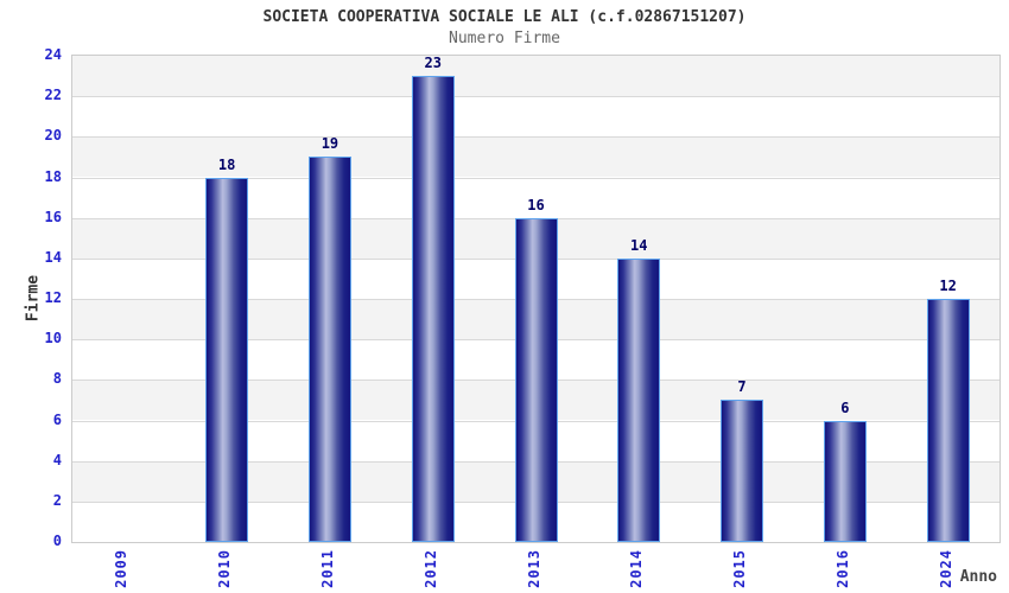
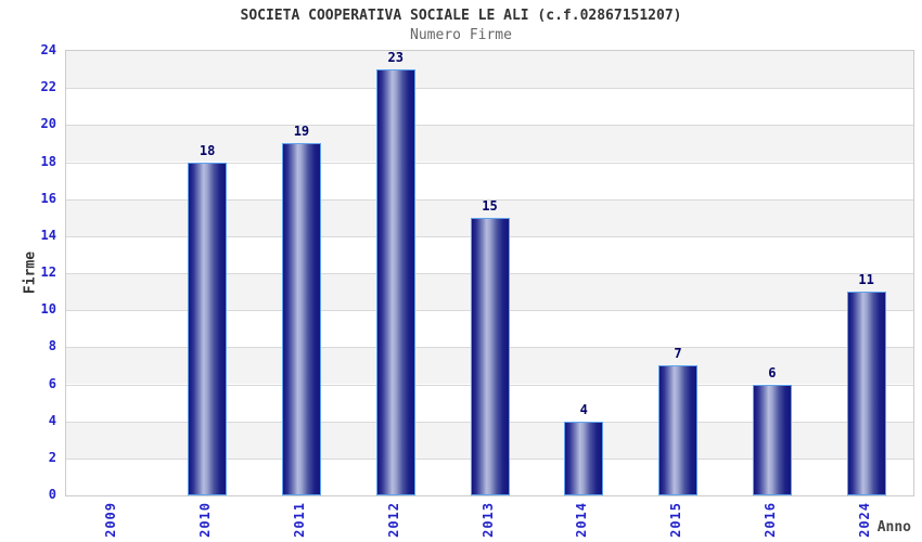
2013: 16 -> 15
2014: 14 -> 4
2024: 12 -> 11
